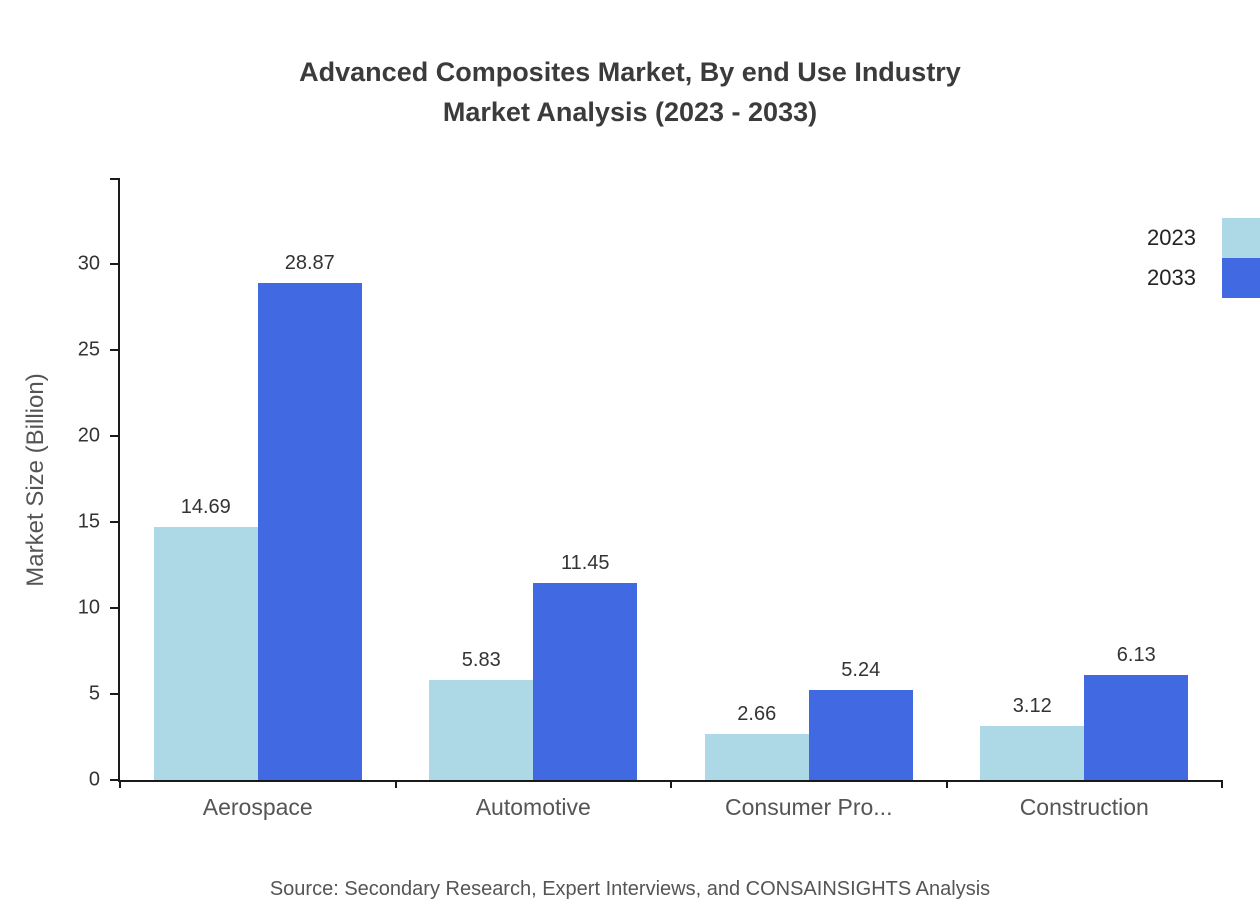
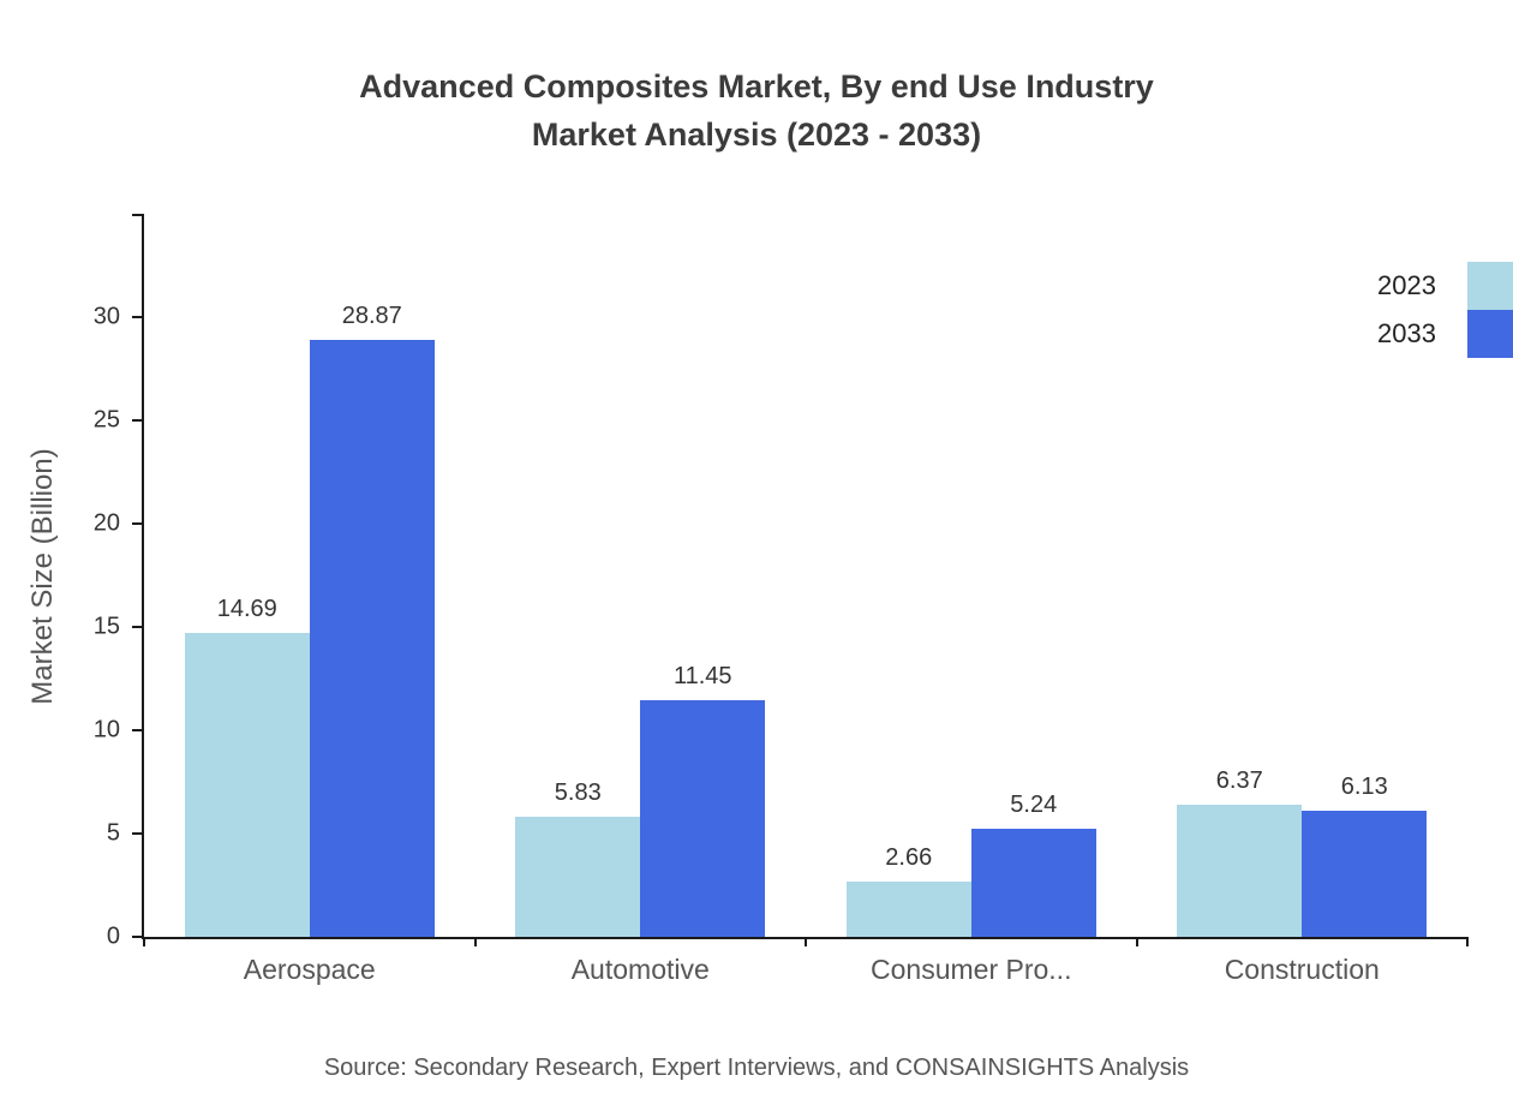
2023/Construction: 3.12 -> 6.37
